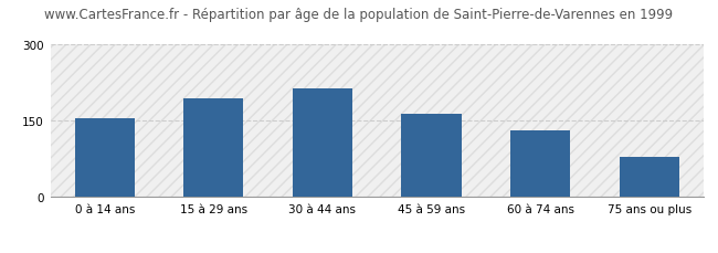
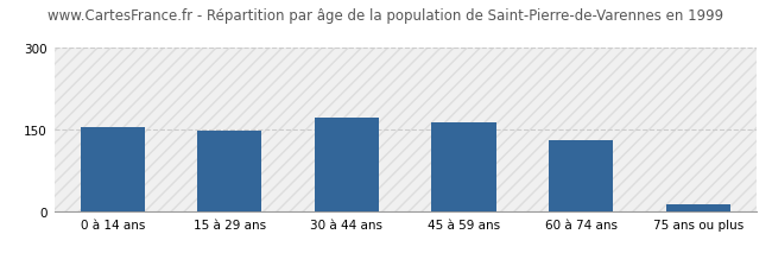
15 à 29 ans: 195 -> 148
30 à 44 ans: 215 -> 172
75 ans ou plus: 80 -> 13
